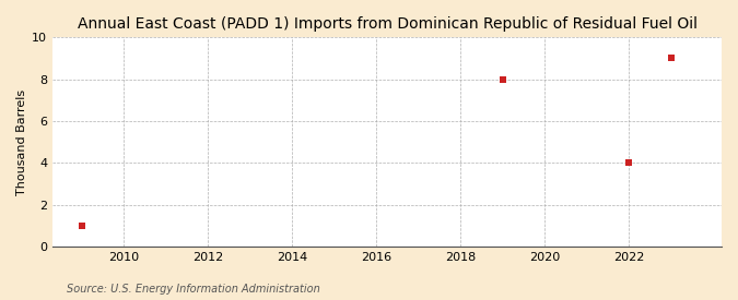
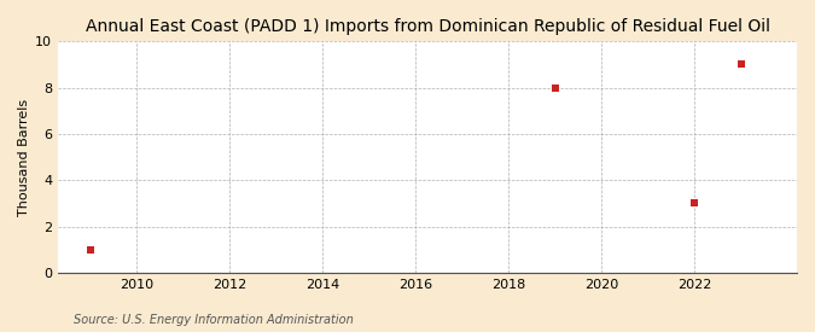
2022: 4 -> 3
